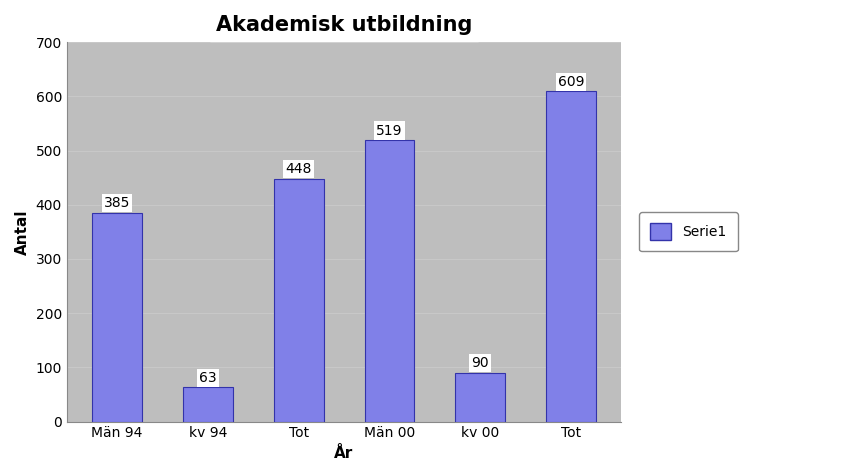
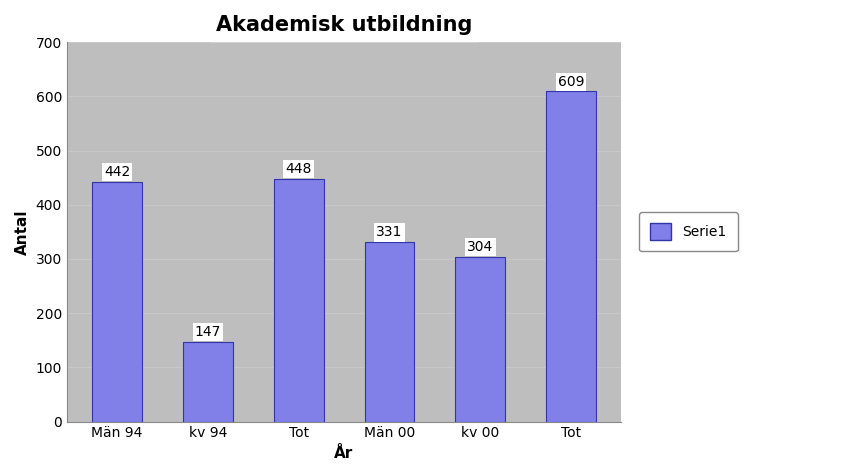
Män 94: 385 -> 442
kv 94: 63 -> 147
Män 00: 519 -> 331
kv 00: 90 -> 304
